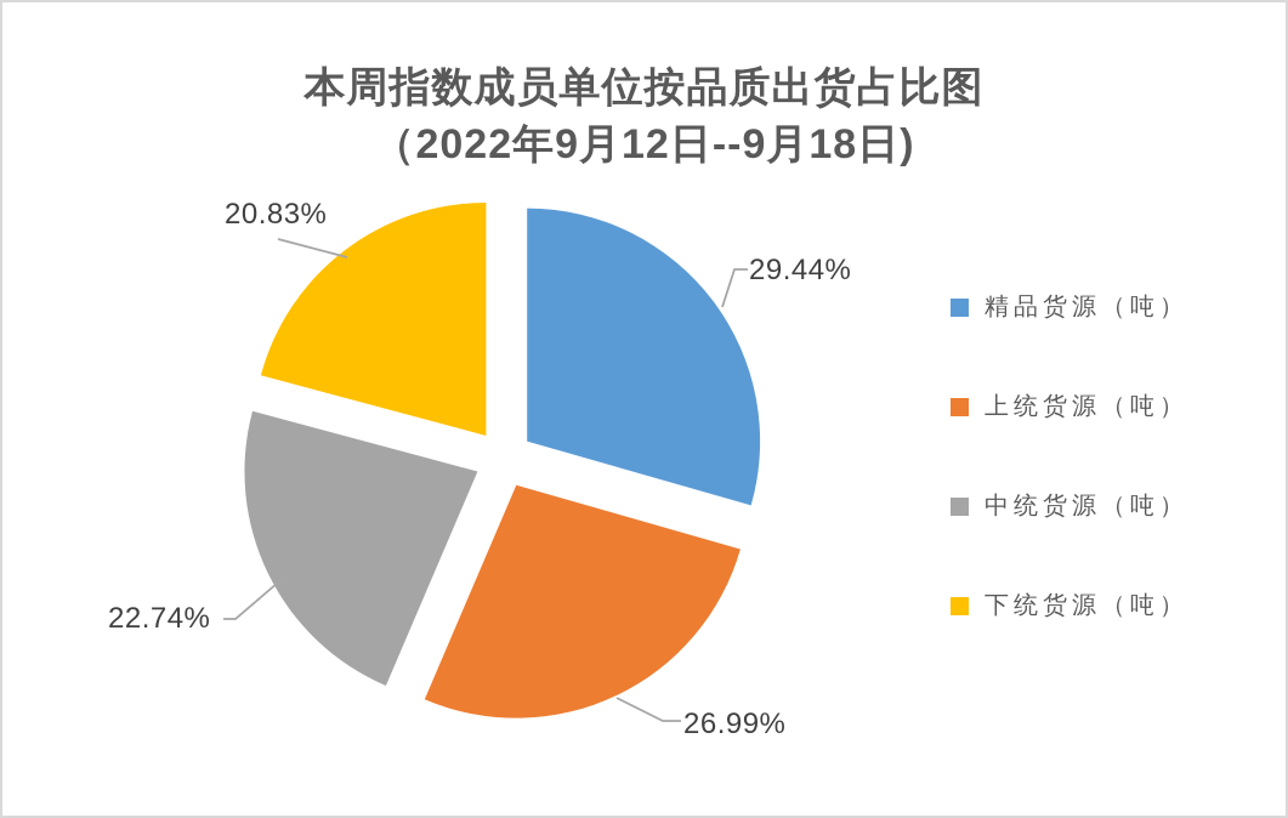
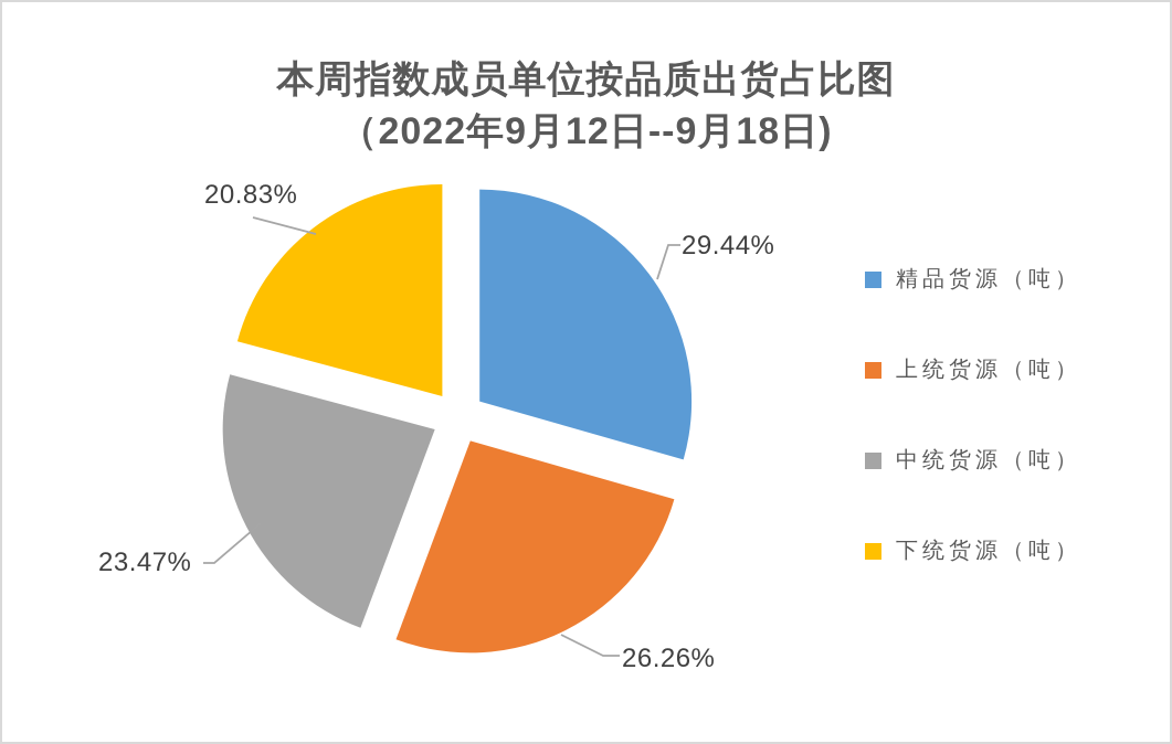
上统货源（吨）: 26.99% -> 26.26%
中统货源（吨）: 22.74% -> 23.47%
